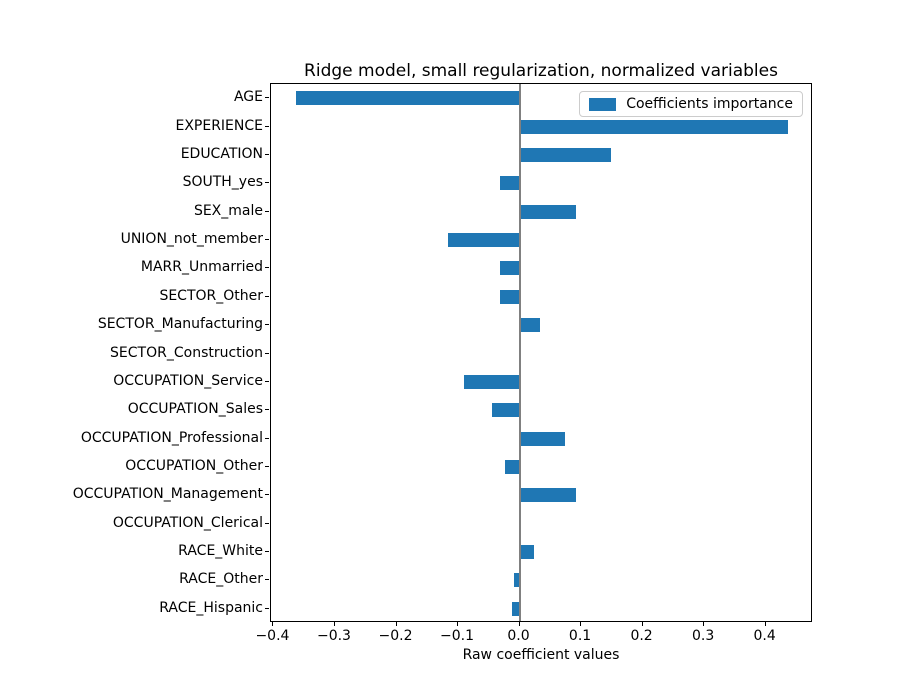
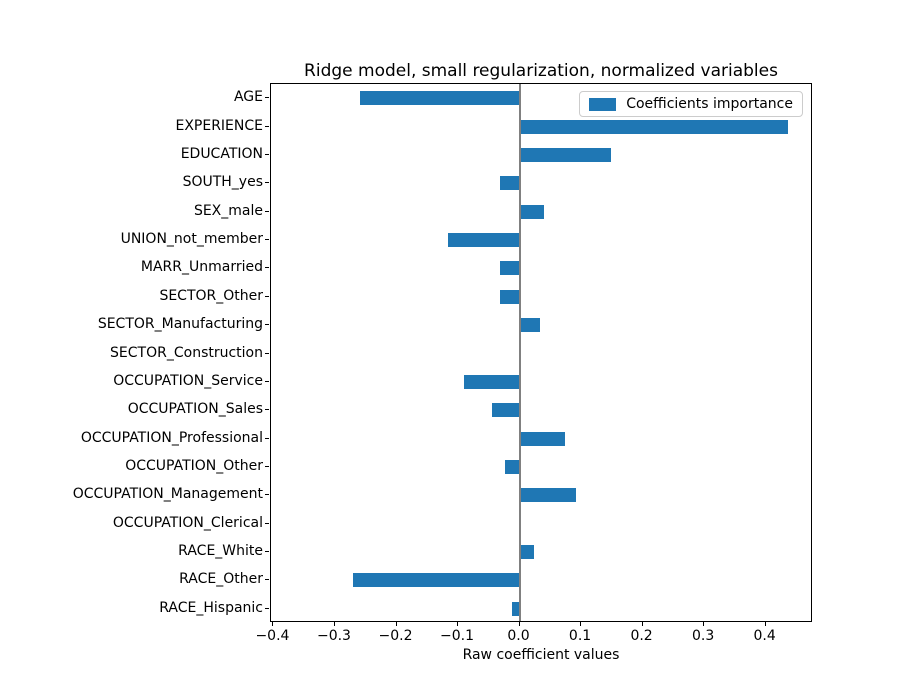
AGE: -0.36 -> -0.26
SEX_male: 0.09 -> 0.04
RACE_Other: -0.01 -> -0.27
